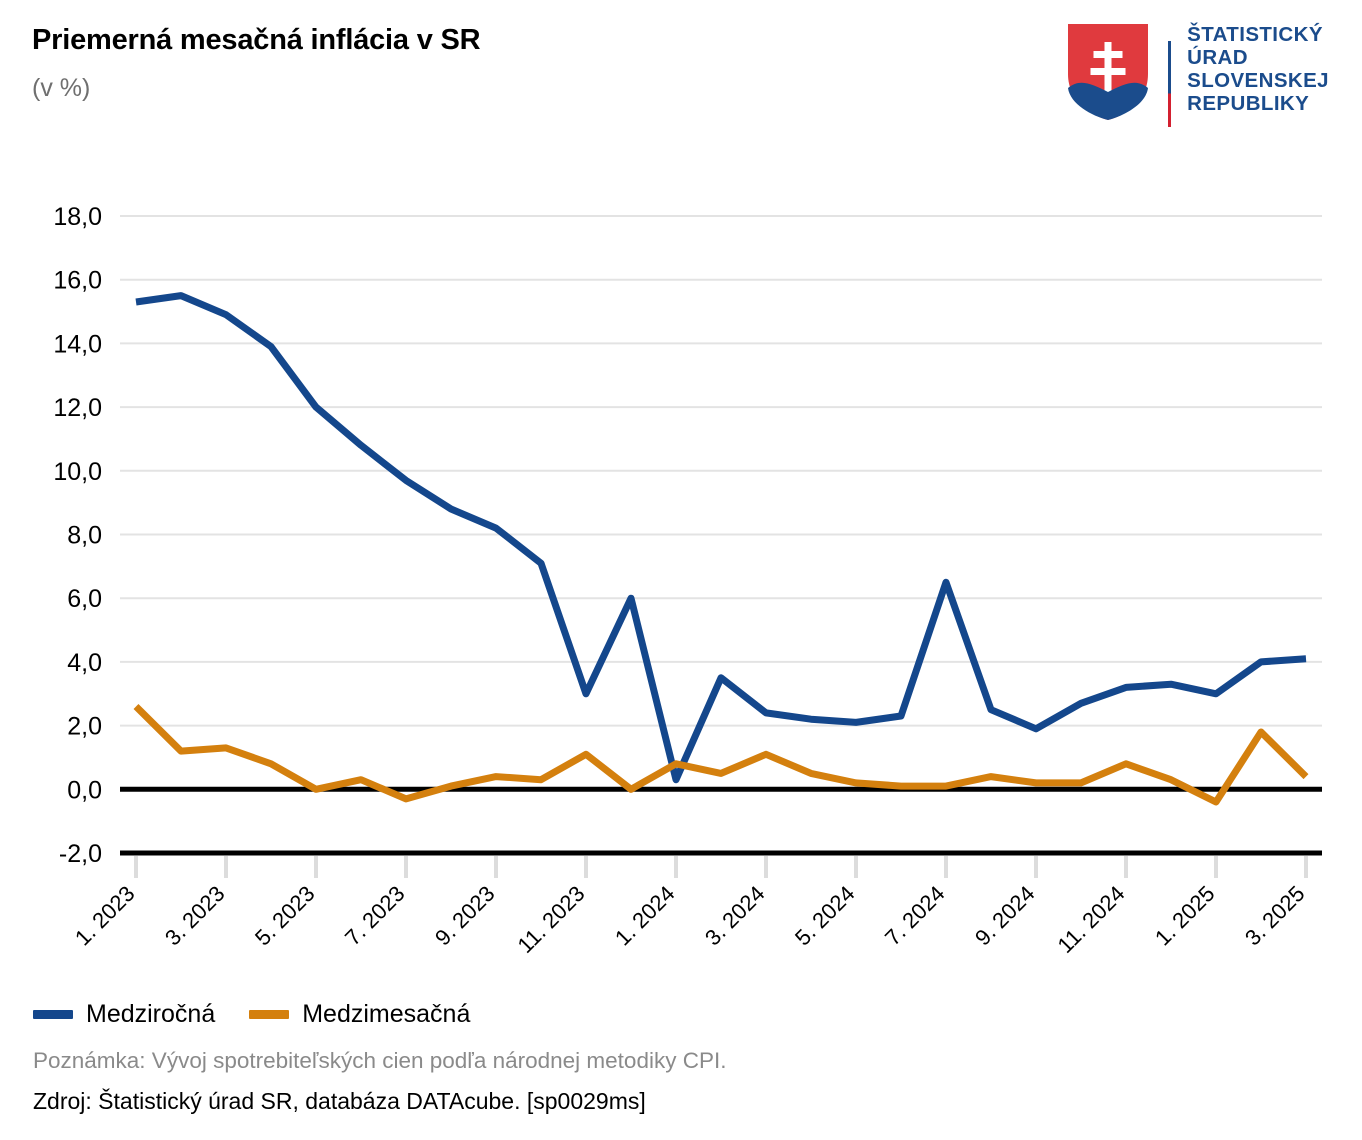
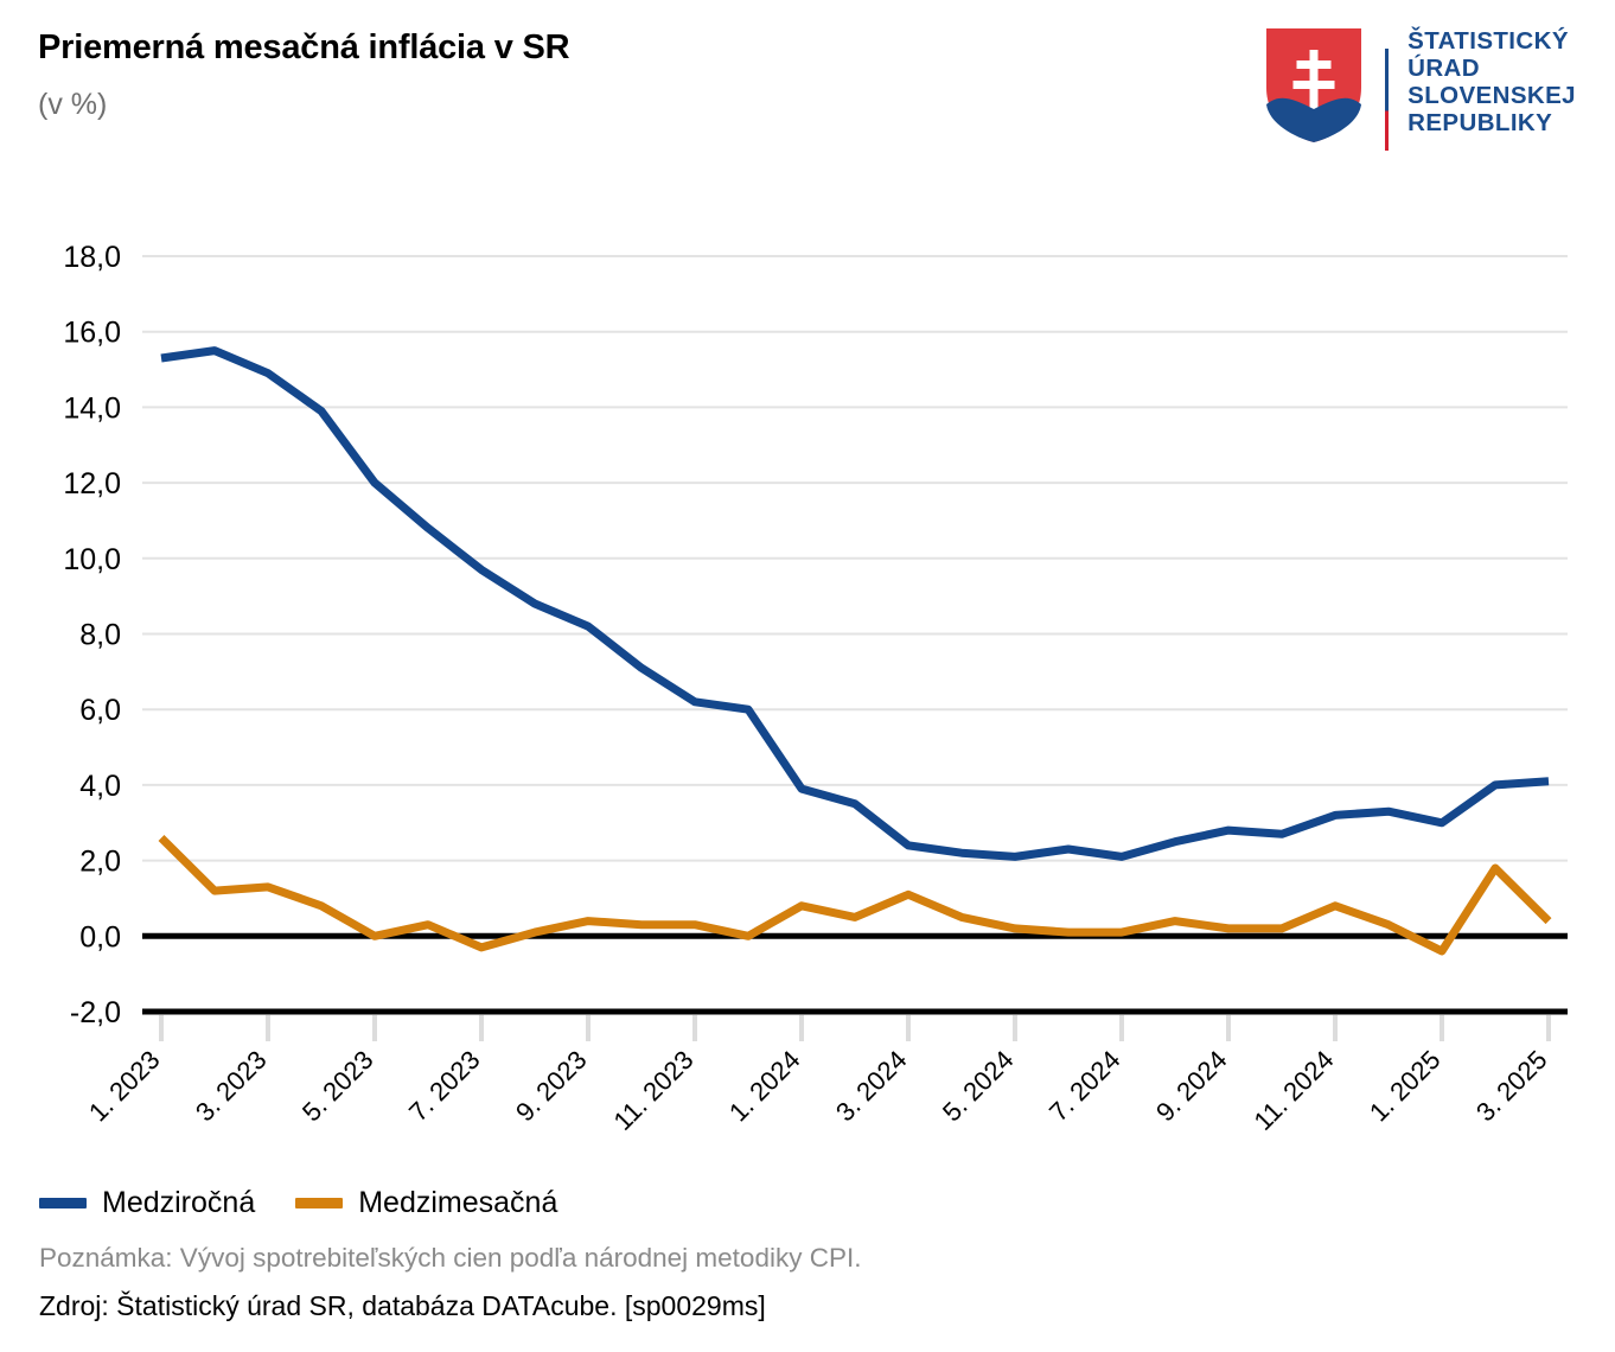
Medziročná/11. 2023: 3,0 -> 6,2
Medzimesačná/11. 2023: 1,1 -> 0,3
Medziročná/1. 2024: 0,3 -> 3,9
Medziročná/7. 2024: 6,5 -> 2,1
Medziročná/9. 2024: 1,9 -> 2,8
